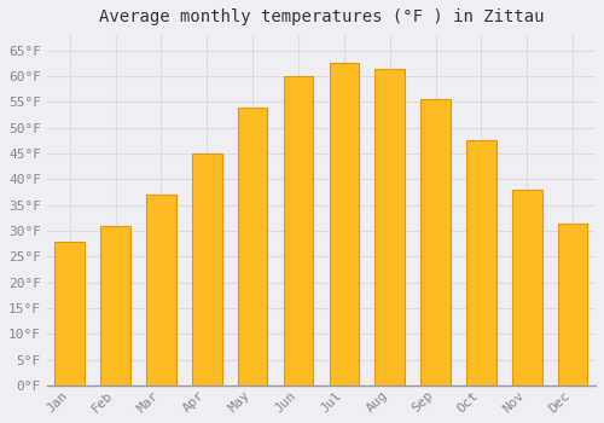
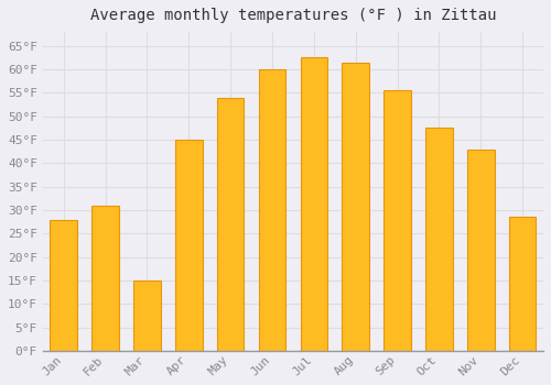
Mar: 37.0°F -> 15.0°F
Nov: 38.0°F -> 43.0°F
Dec: 31.5°F -> 28.5°F
